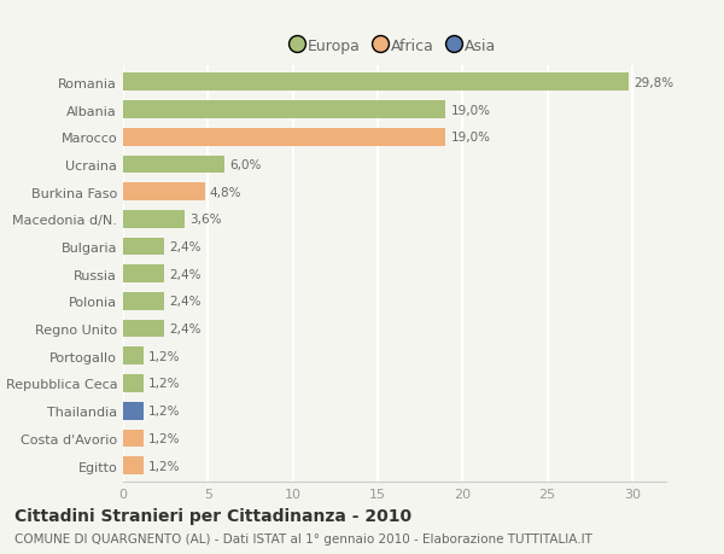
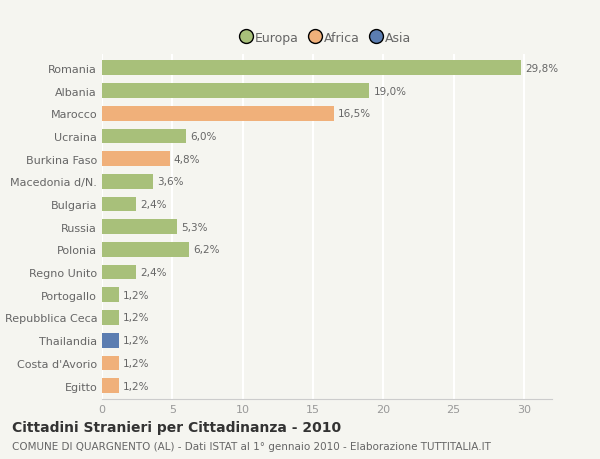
Marocco: 19,0% -> 16,5%
Russia: 2,4% -> 5,3%
Polonia: 2,4% -> 6,2%
